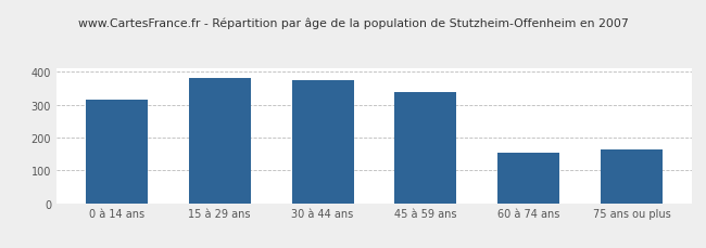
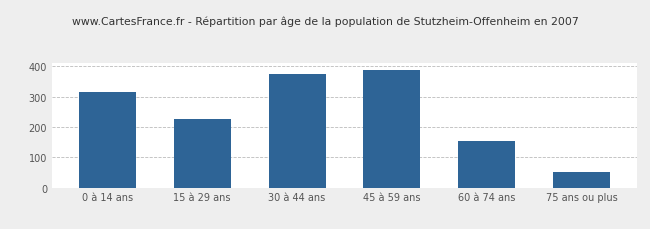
15 à 29 ans: 380 -> 228
45 à 59 ans: 340 -> 388
75 ans ou plus: 165 -> 50
